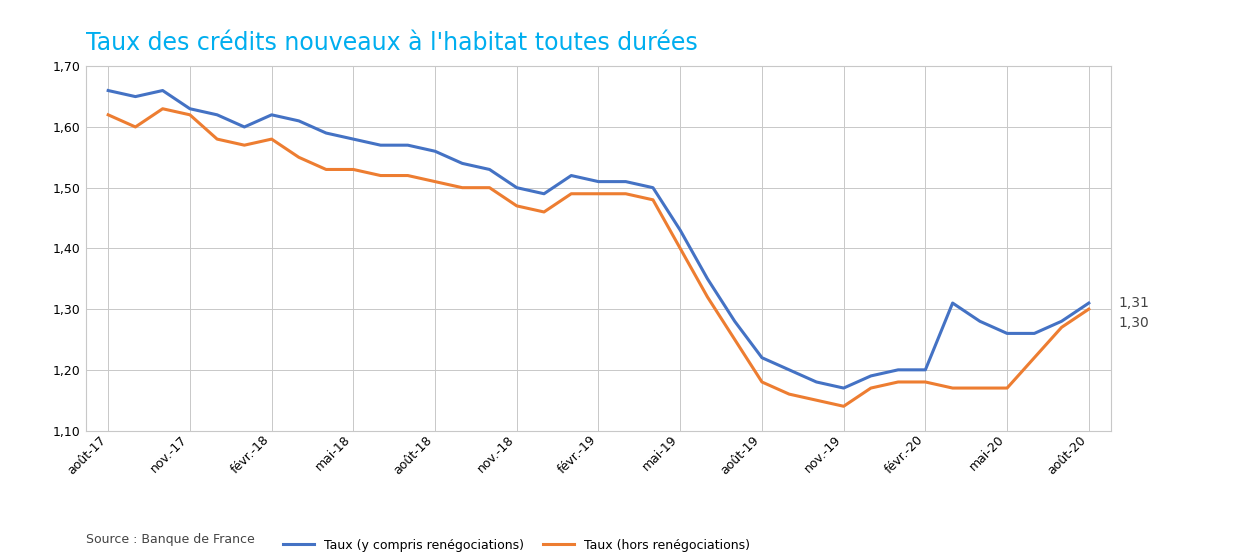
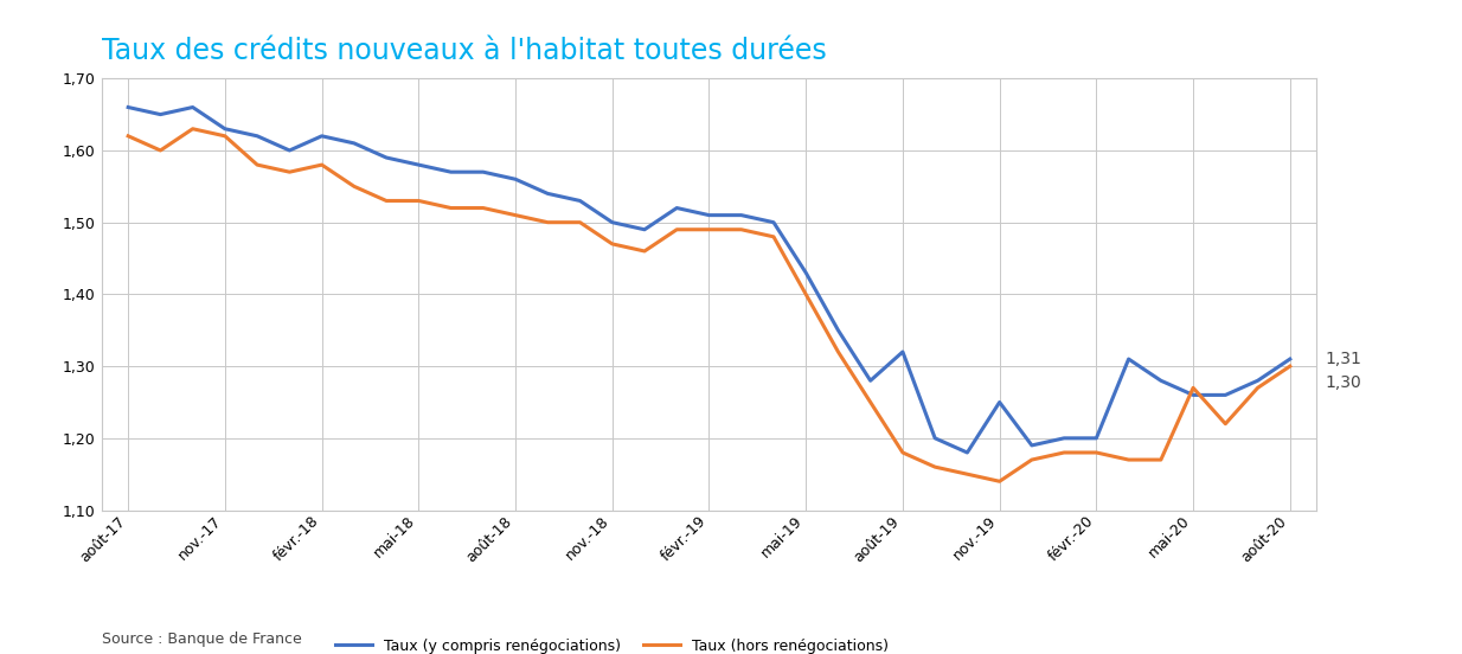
Taux (y compris renégociations)/août-19: 1,22 -> 1,32
Taux (y compris renégociations)/nov.-19: 1,17 -> 1,25
Taux (hors renégociations)/mai-20: 1,17 -> 1,27
